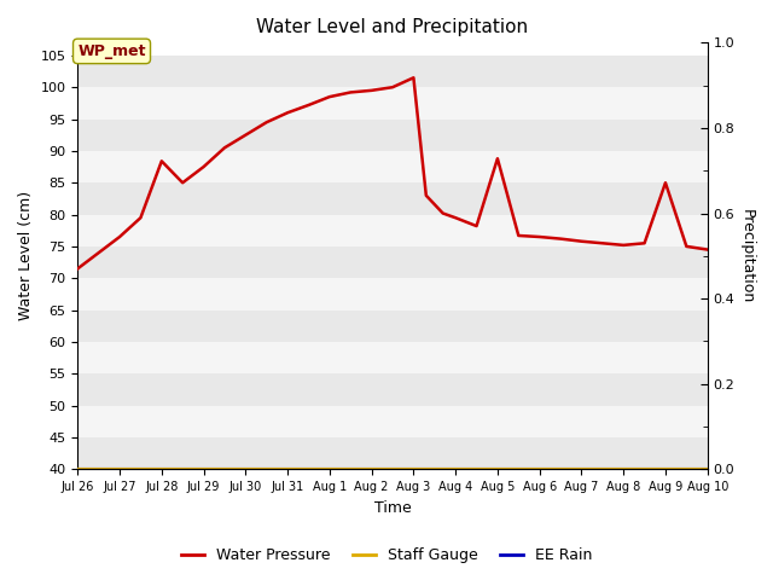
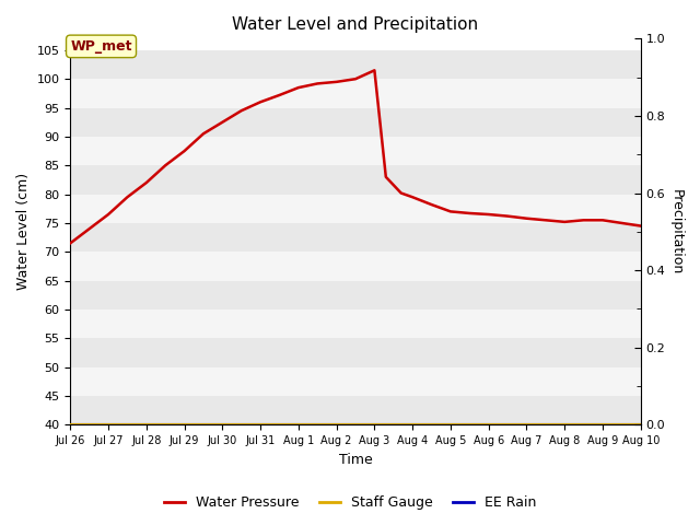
Jul 28: 88.4 -> 82.0
Aug 5: 88.8 -> 77.0
Aug 9: 85.0 -> 75.5
